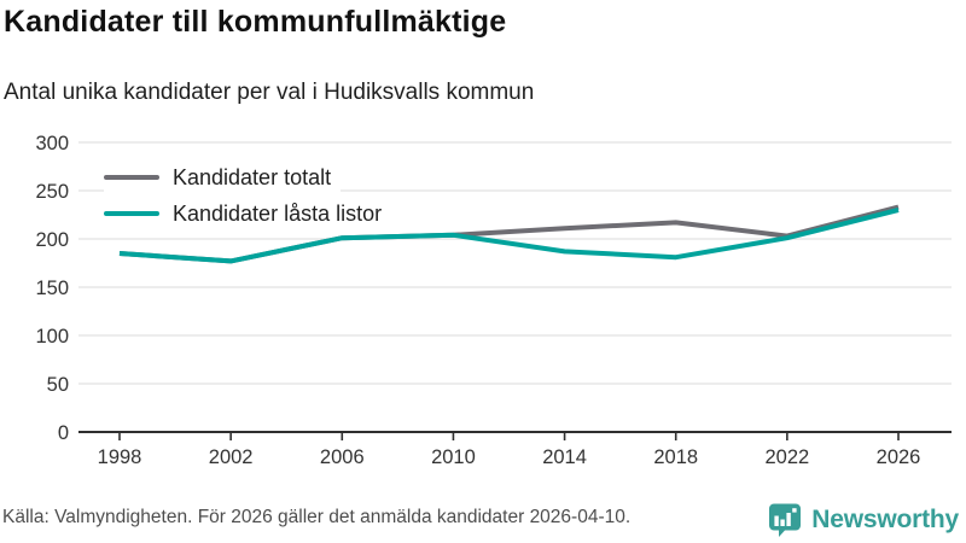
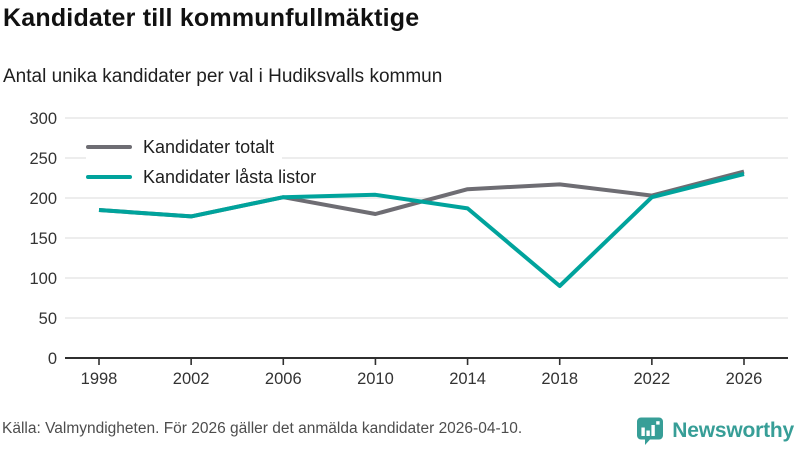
Kandidater totalt/2010: 200 -> 180
Kandidater låsta listor/2018: 180 -> 90
